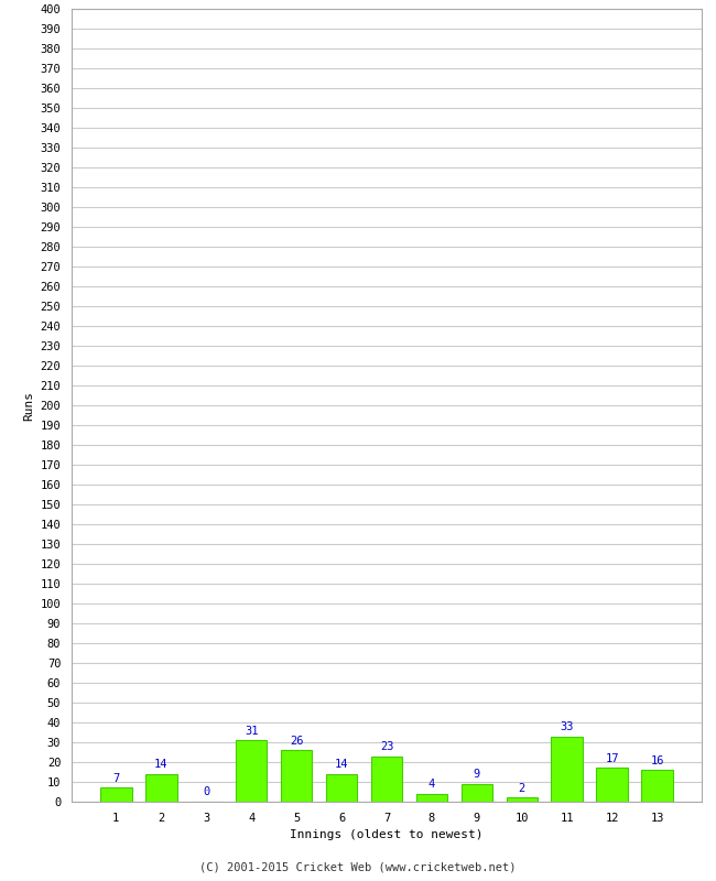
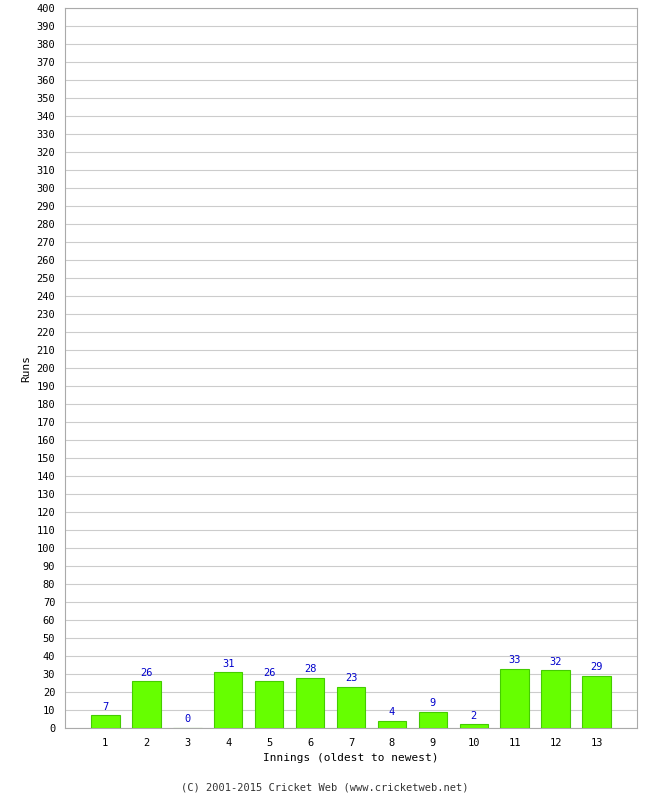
2: 14 -> 26
6: 14 -> 28
12: 17 -> 32
13: 16 -> 29
